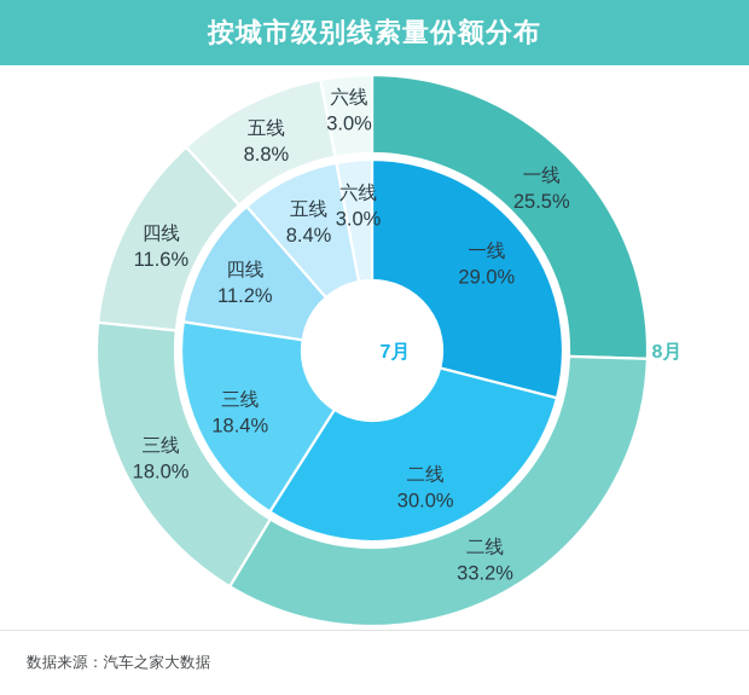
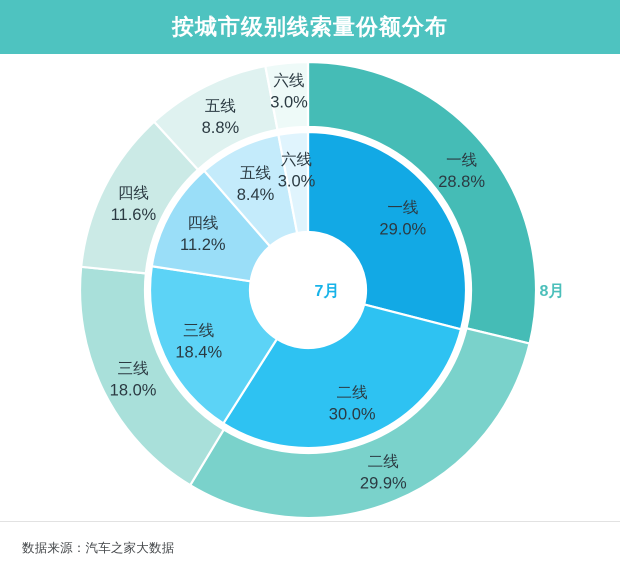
8月/一线: 25.5% -> 28.8%
8月/二线: 33.2% -> 29.9%
